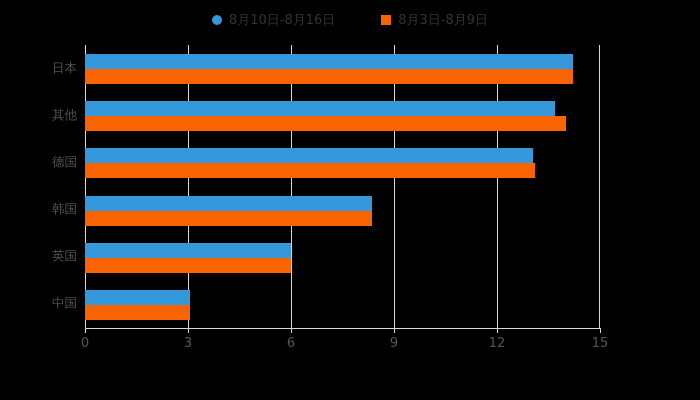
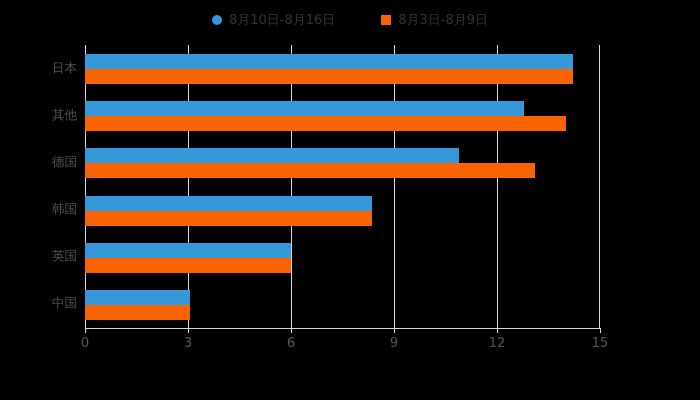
8月10日-8月16日/其他: 13.7 -> 12.8
8月10日-8月16日/德国: 13.1 -> 10.9
